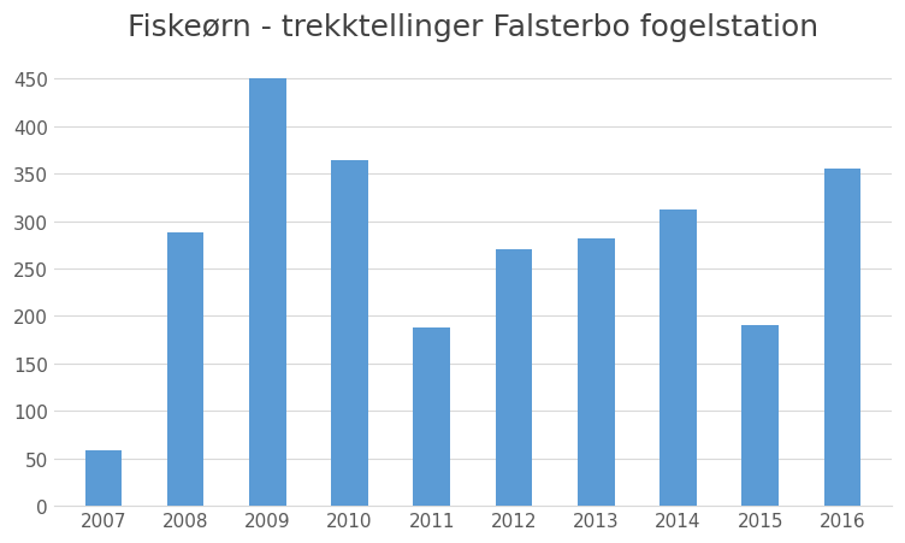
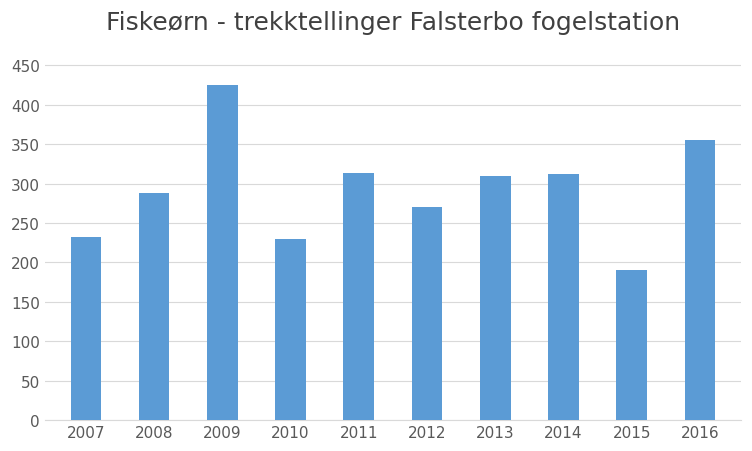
2007: 58 -> 232
2009: 450 -> 425
2010: 364 -> 230
2011: 188 -> 313
2013: 282 -> 310
